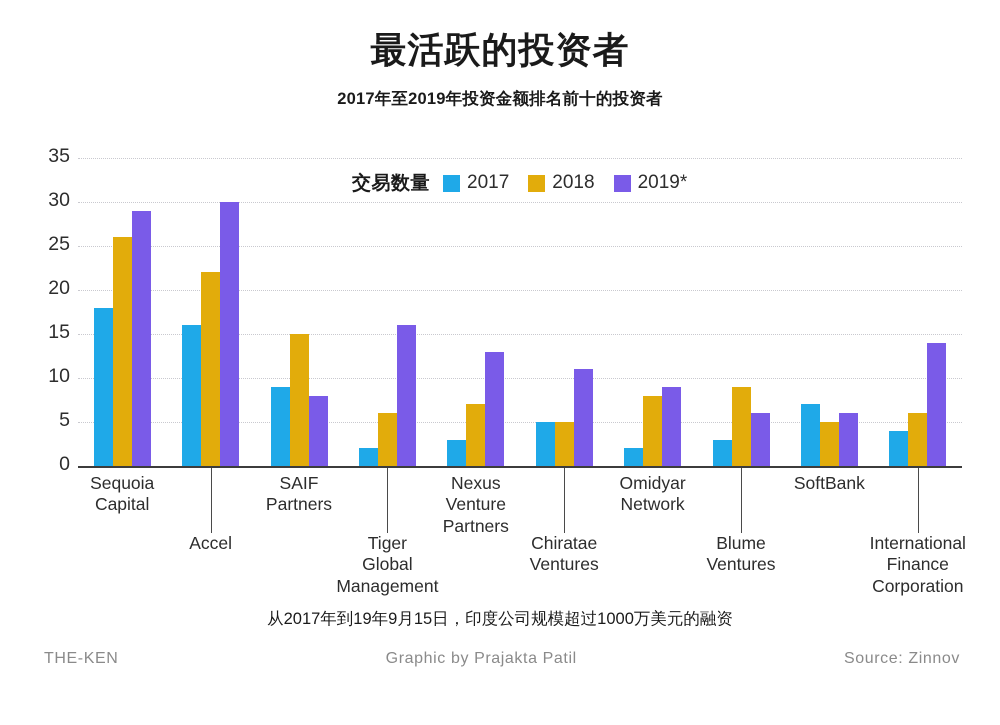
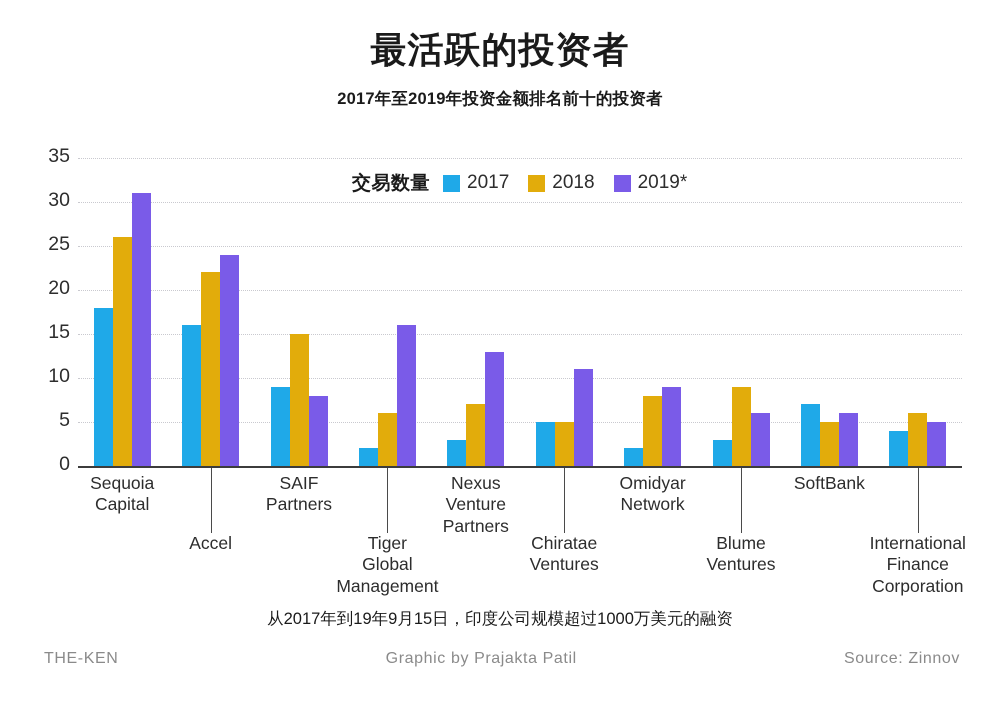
2019*/Sequoia Capital: 29 -> 31
2019*/Accel: 30 -> 24
2019*/International Finance Corporation: 14 -> 5
